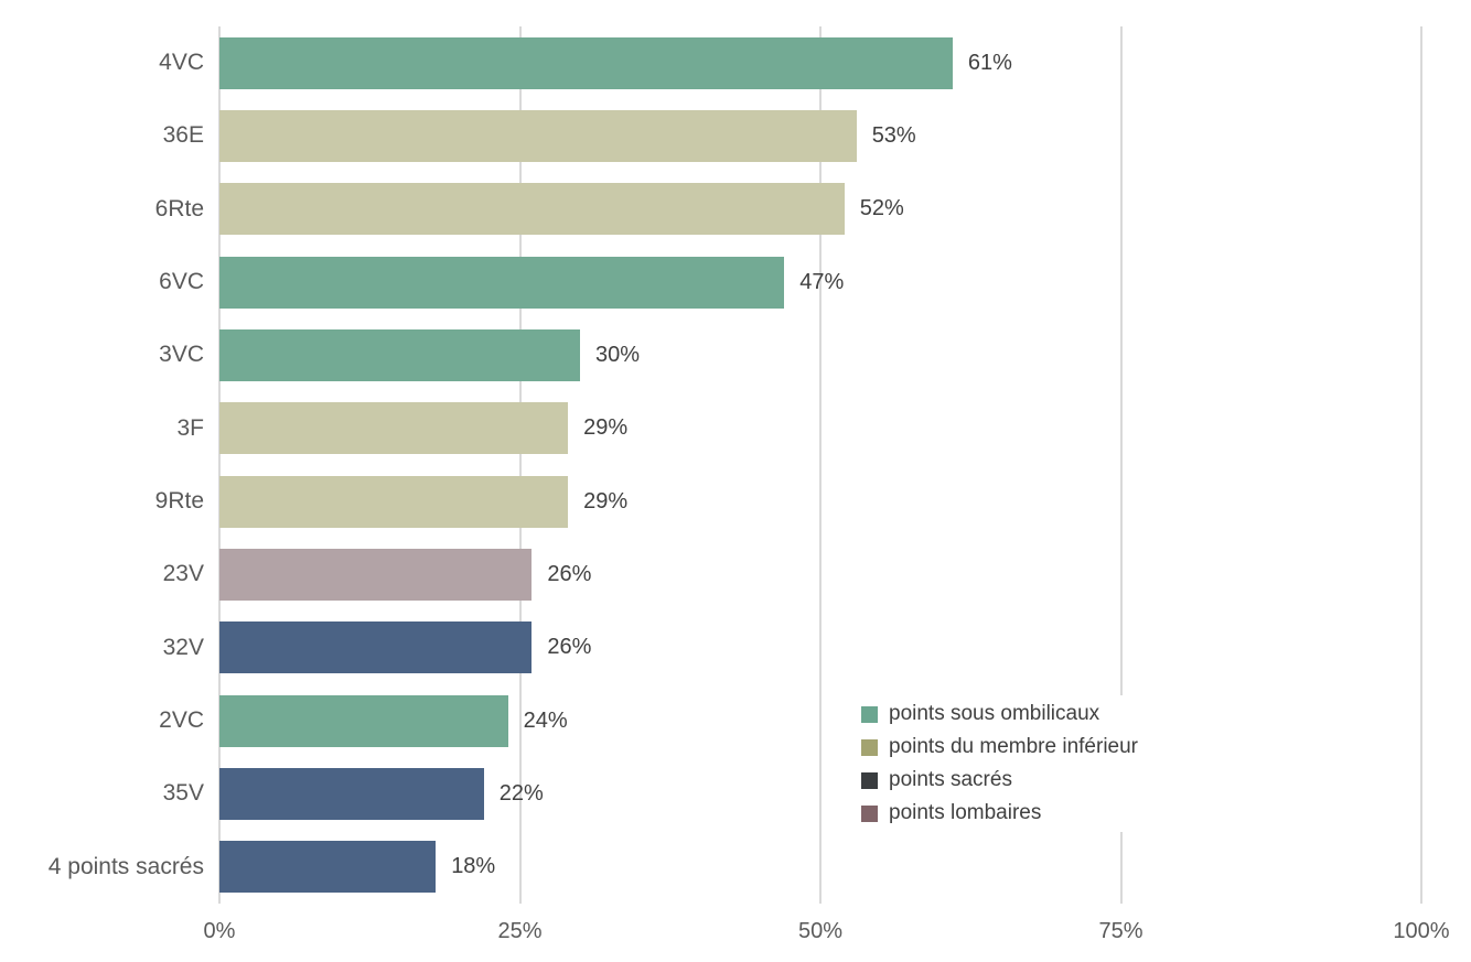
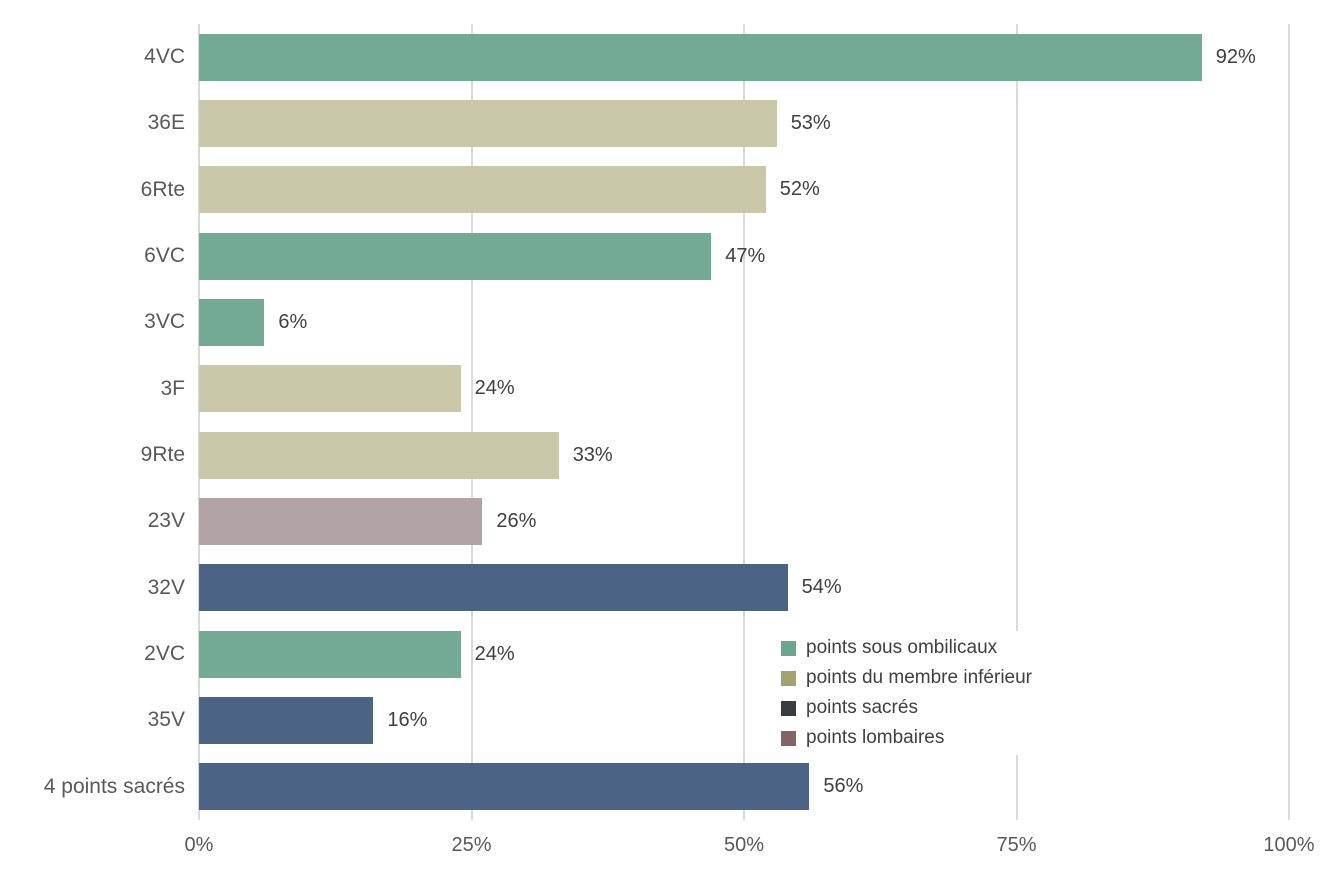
4VC: 61% -> 92%
3VC: 30% -> 6%
3F: 29% -> 24%
9Rte: 29% -> 33%
32V: 26% -> 54%
35V: 22% -> 16%
4 points sacrés: 18% -> 56%
